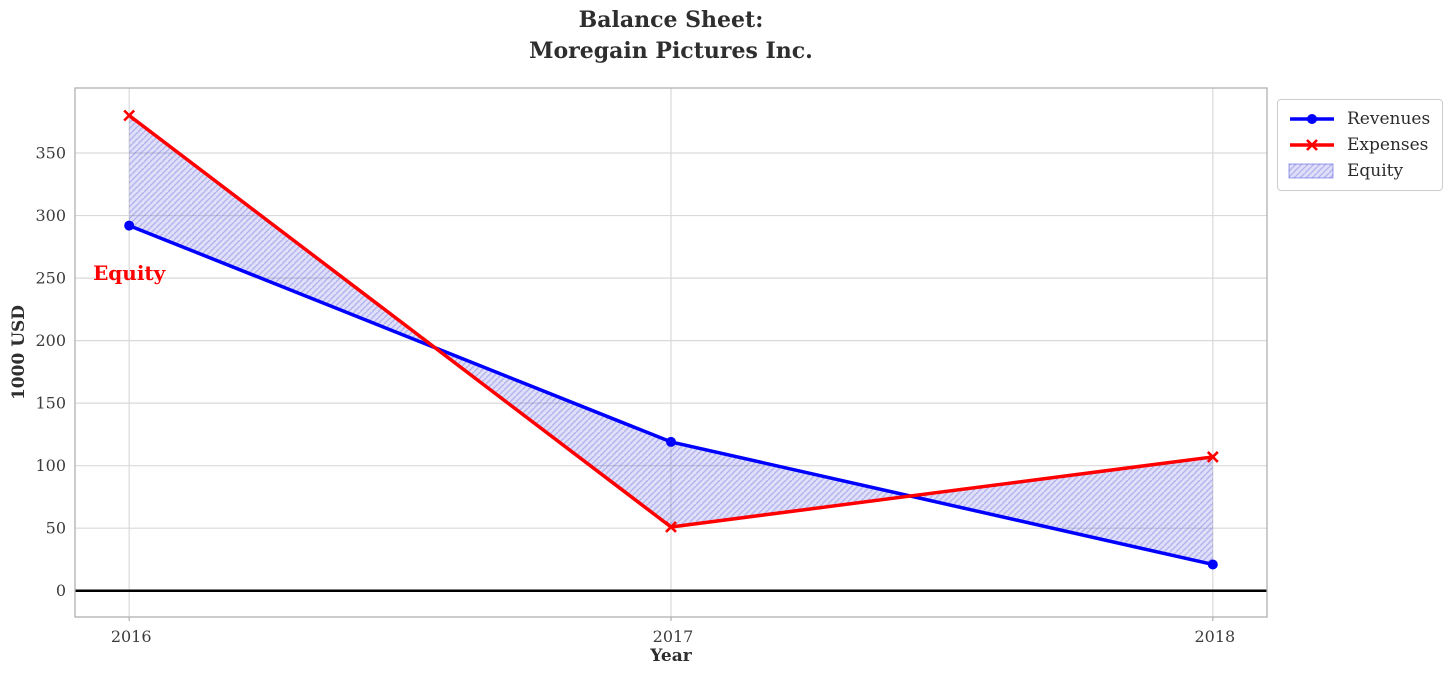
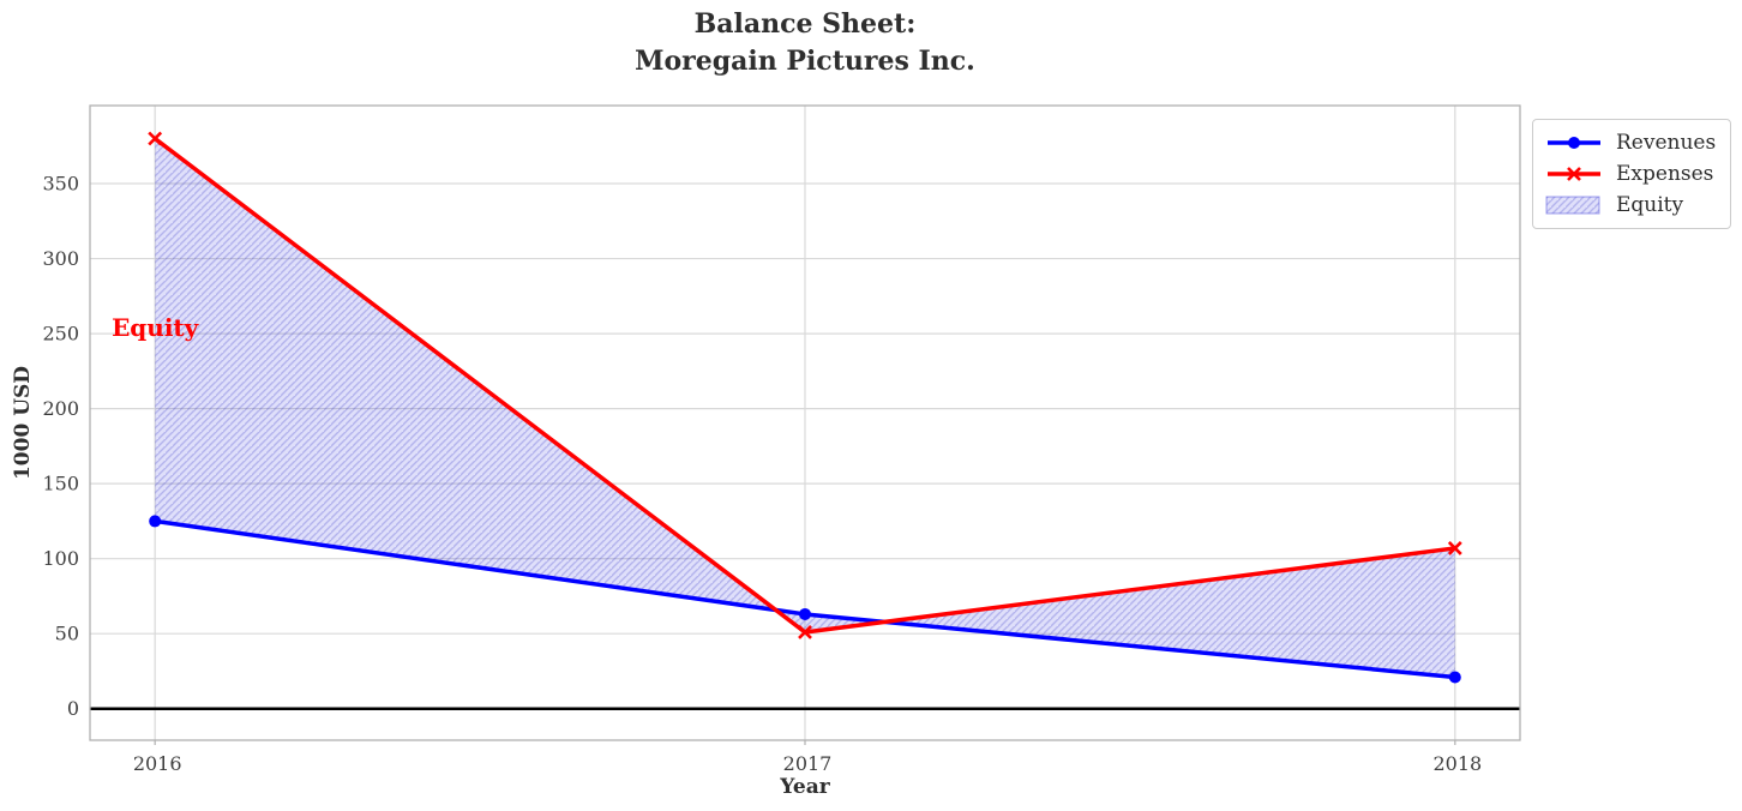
Revenues/2016: 292 -> 125
Revenues/2017: 119 -> 63
